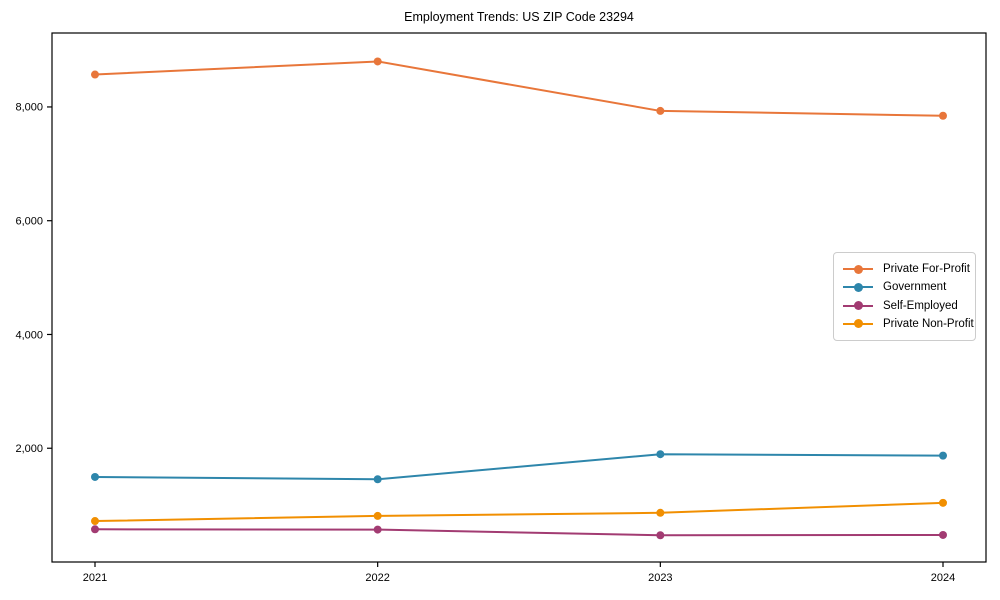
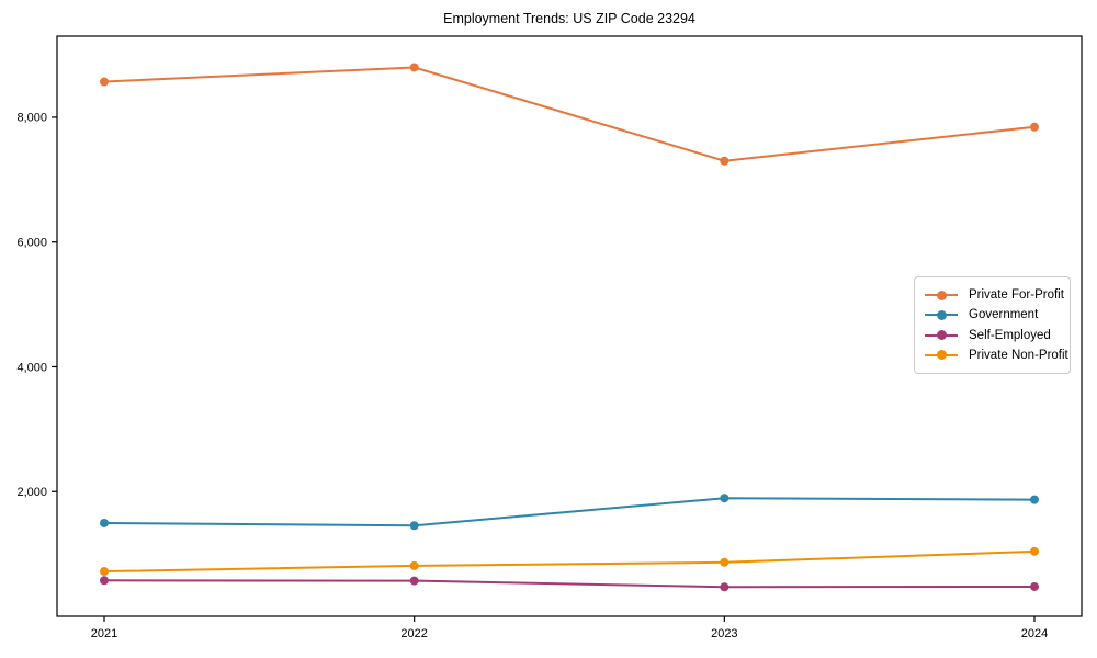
Private For-Profit/2023: 7900 -> 7300
